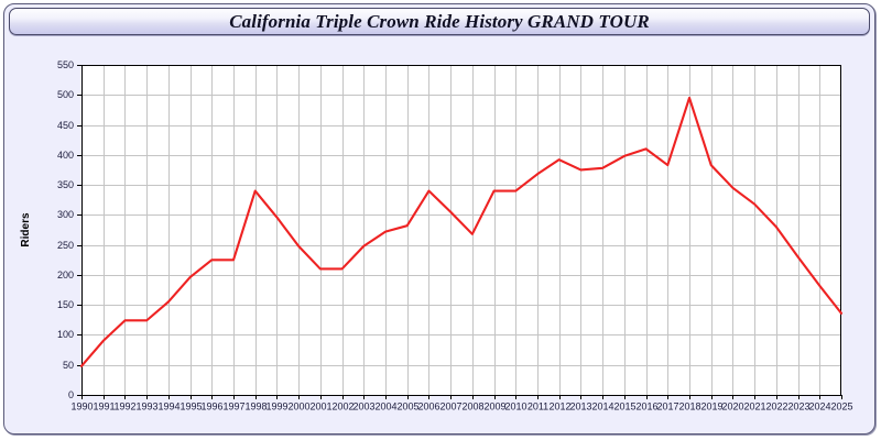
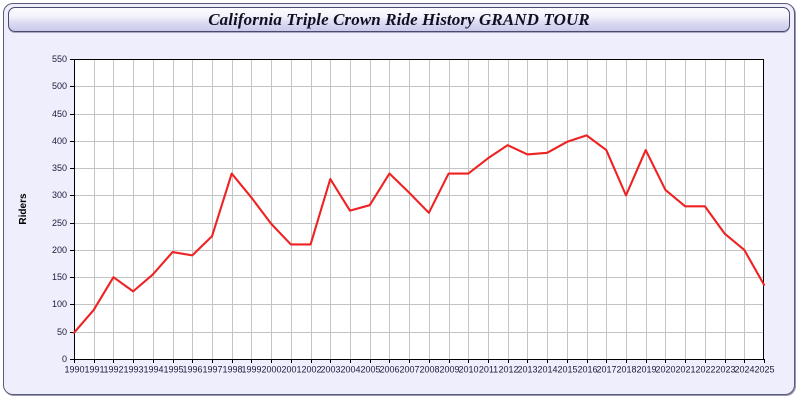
1992: 120 -> 150
1996: 220 -> 190
2003: 250 -> 330
2018: 500 -> 300
2020: 340 -> 310
2021: 320 -> 280
2024: 180 -> 200
